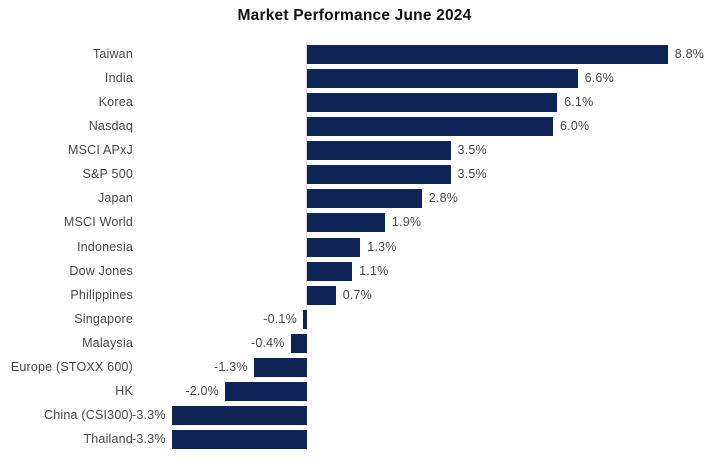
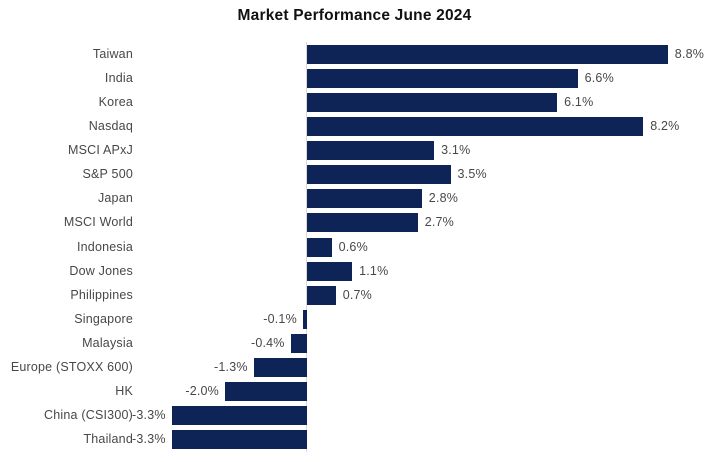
Nasdaq: 6.0% -> 8.2%
MSCI APxJ: 3.5% -> 3.1%
MSCI World: 1.9% -> 2.7%
Indonesia: 1.3% -> 0.6%
